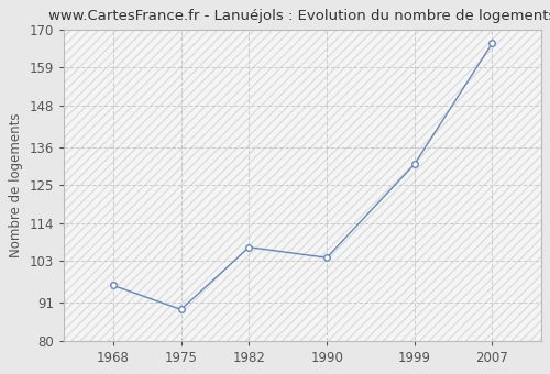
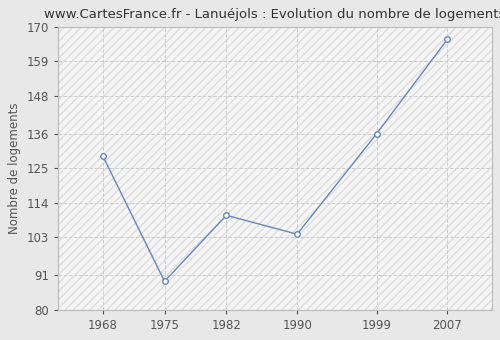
1968: 96 -> 129
1982: 107 -> 110
1999: 131 -> 136
